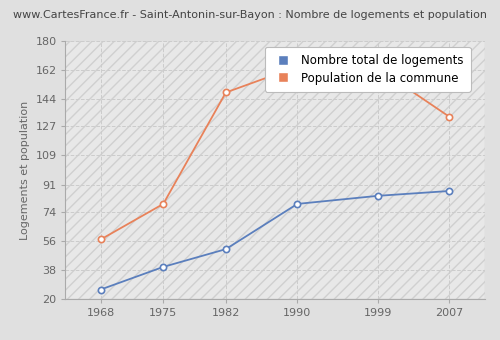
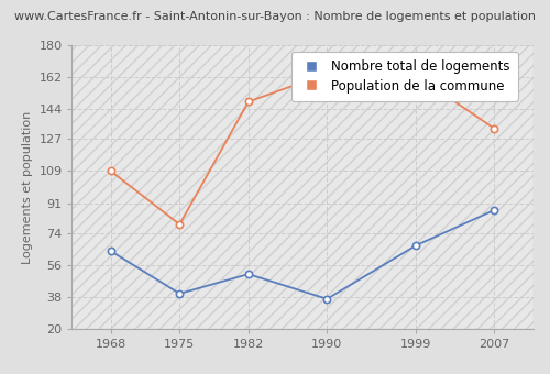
Nombre total de logements/1968: 26 -> 64
Population de la commune/1968: 57 -> 109
Nombre total de logements/1990: 79 -> 37
Nombre total de logements/1999: 84 -> 67
